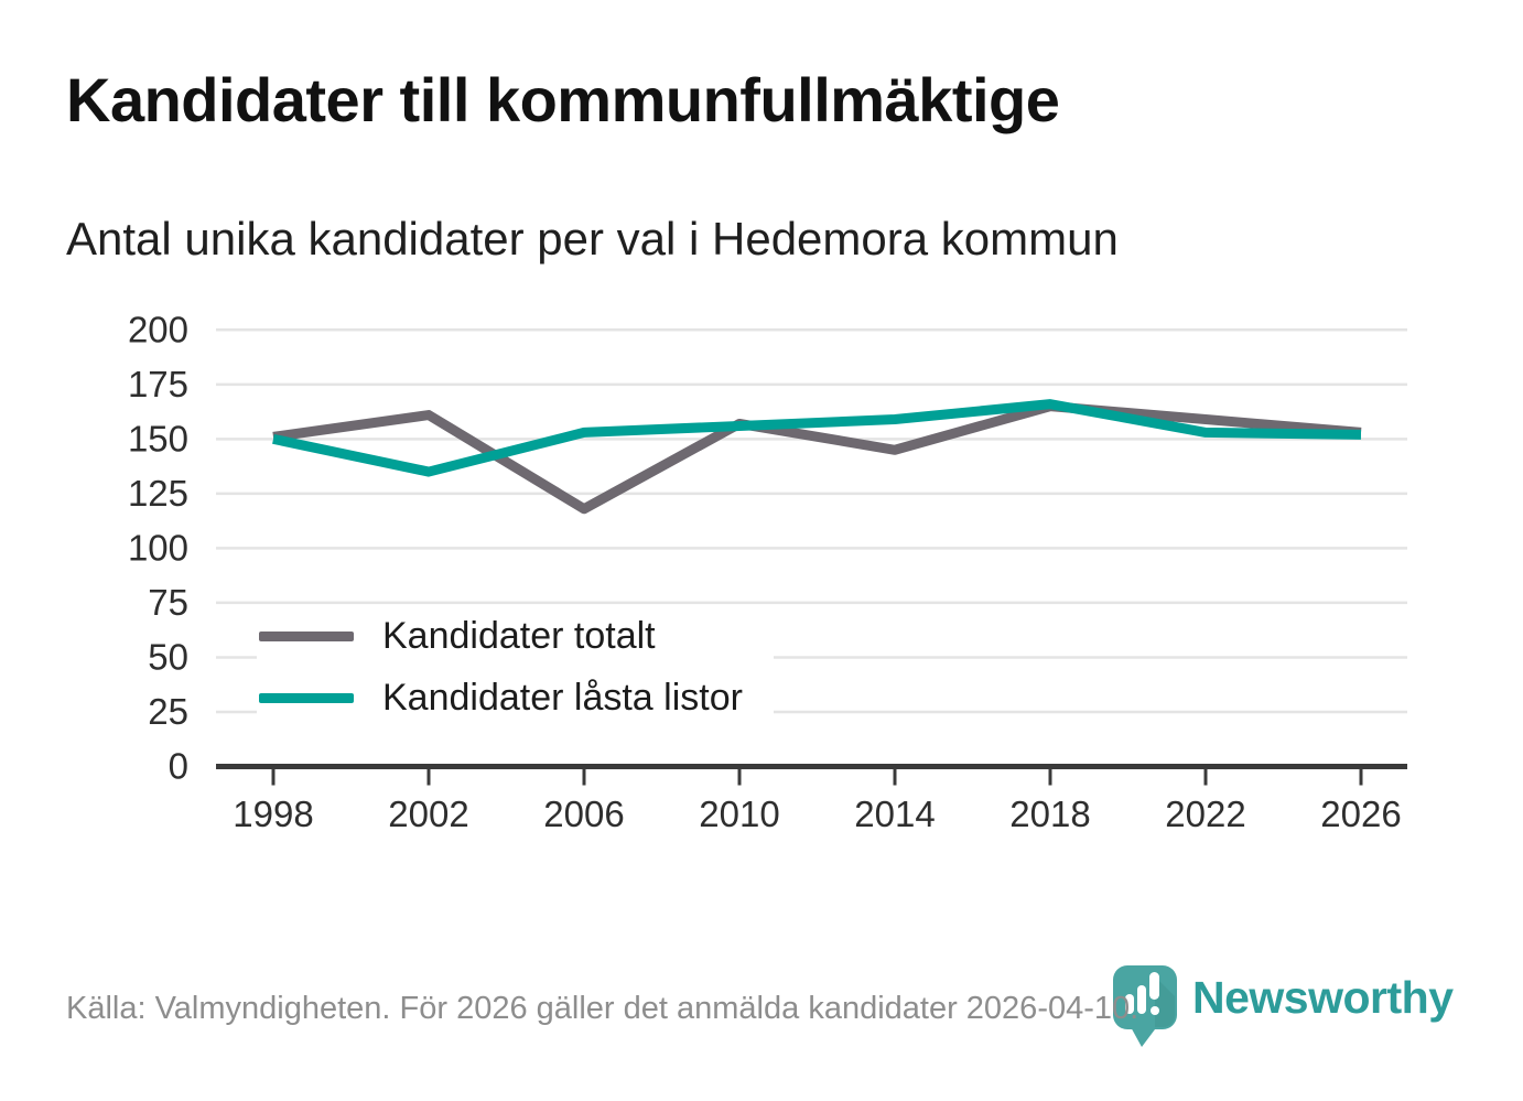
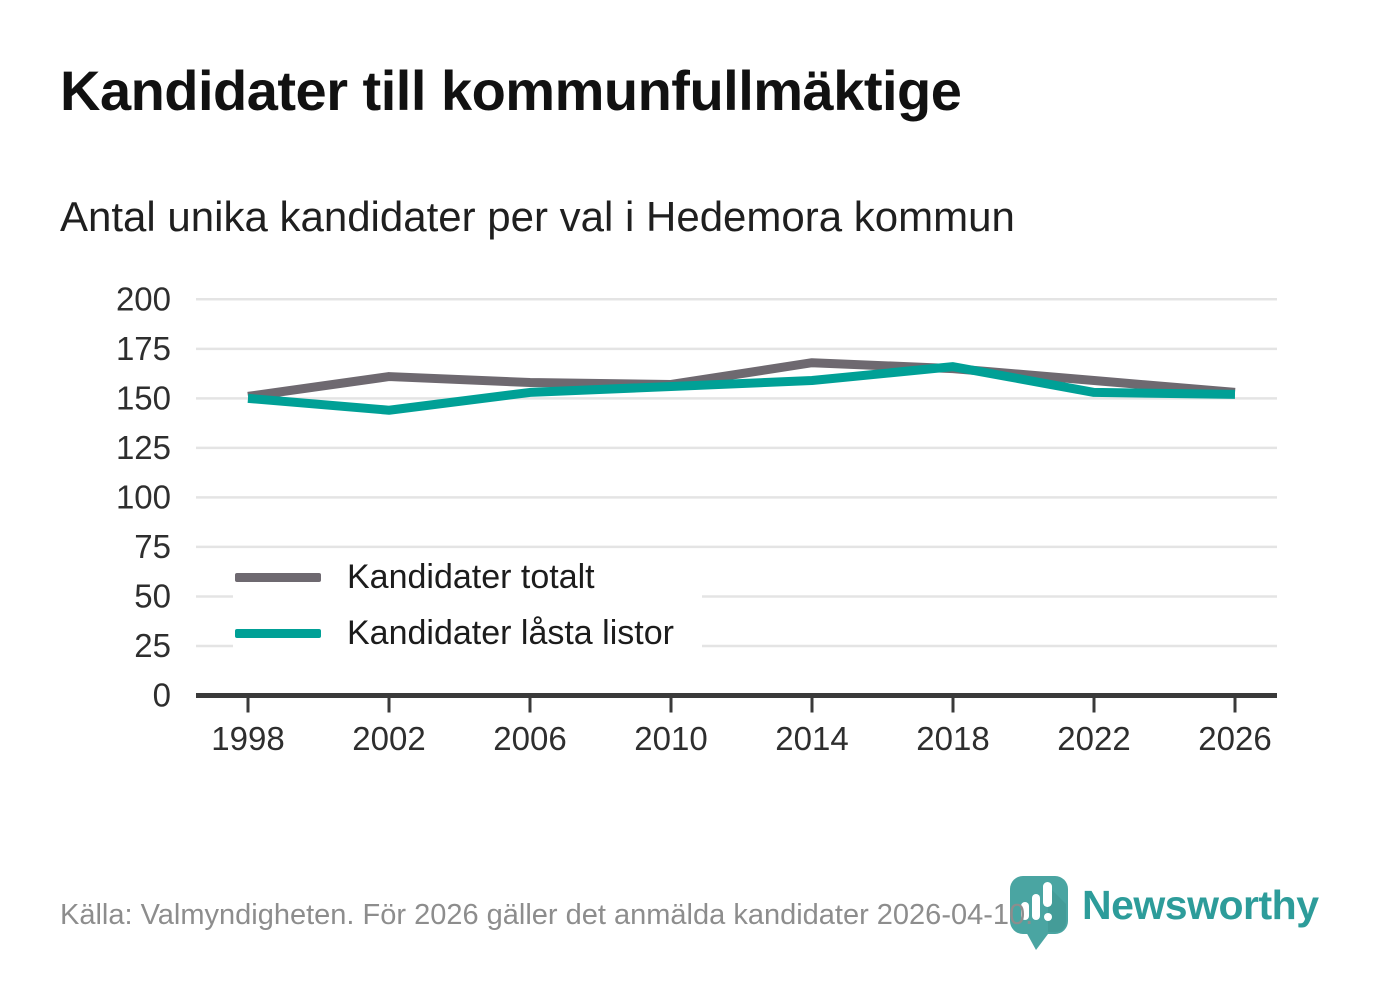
Kandidater låsta listor/2002: 135 -> 144
Kandidater totalt/2006: 118 -> 158
Kandidater totalt/2014: 145 -> 168
